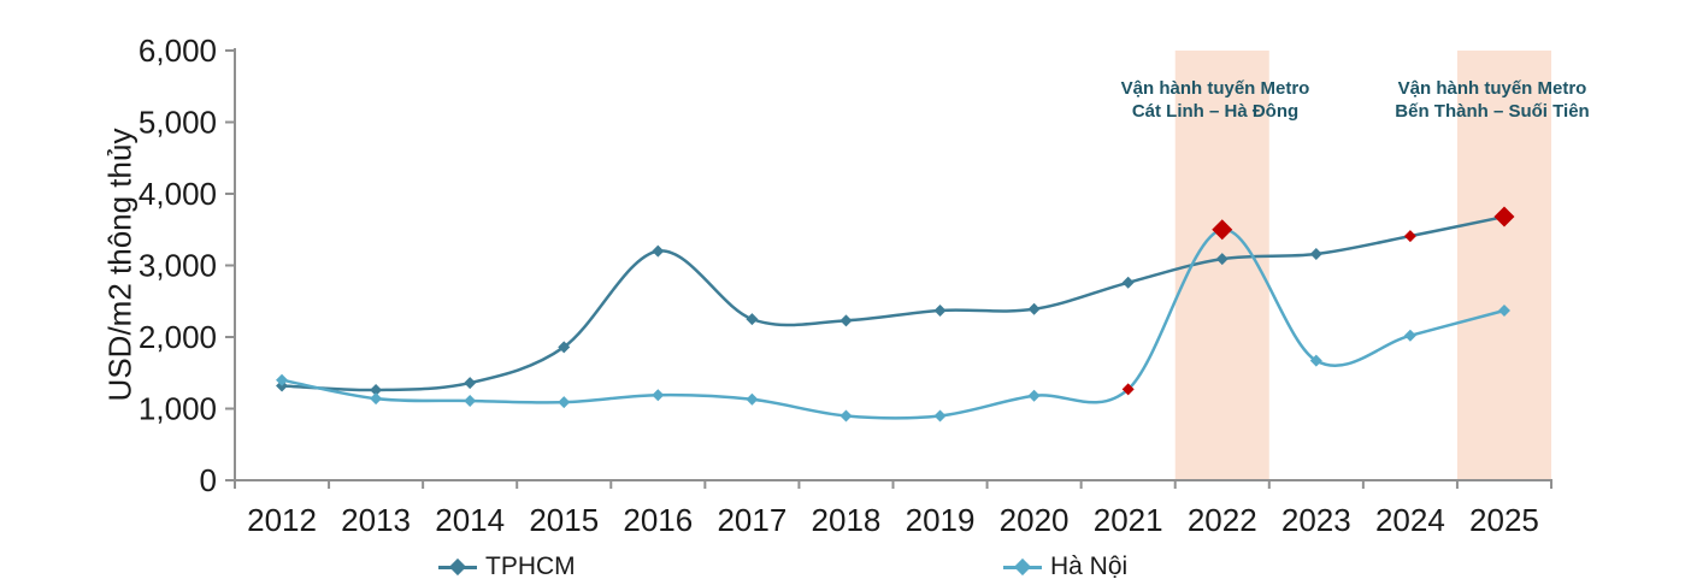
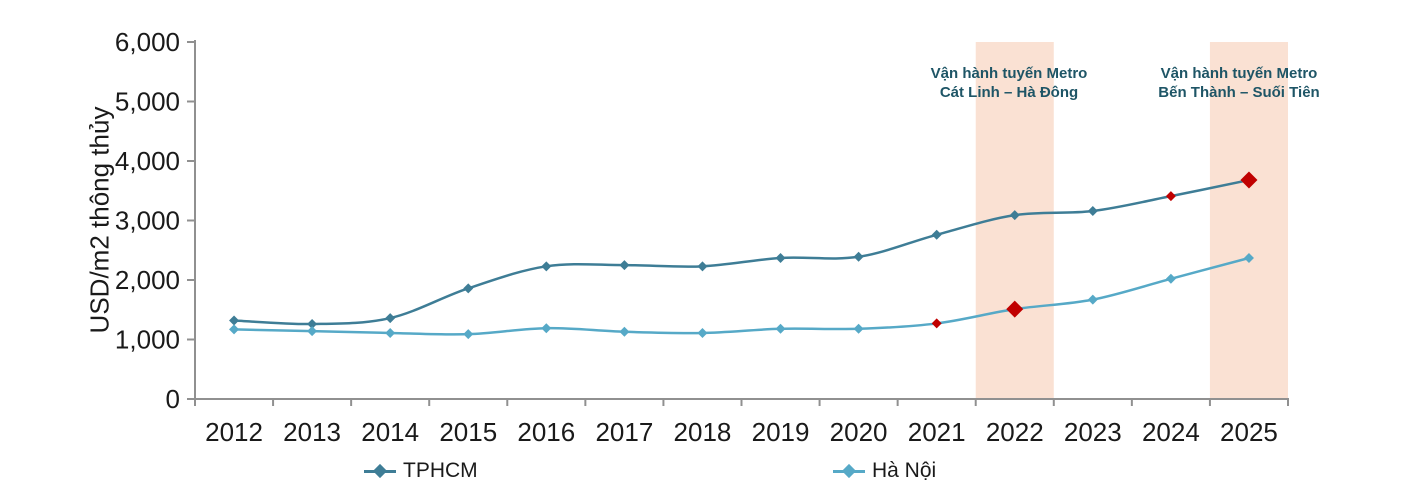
Hà Nội/2012: 1400 -> 1200
TPHCM/2016: 3200 -> 2200
Hà Nội/2018: 900 -> 1100
Hà Nội/2019: 900 -> 1200
Hà Nội/2022: 3500 -> 1500
